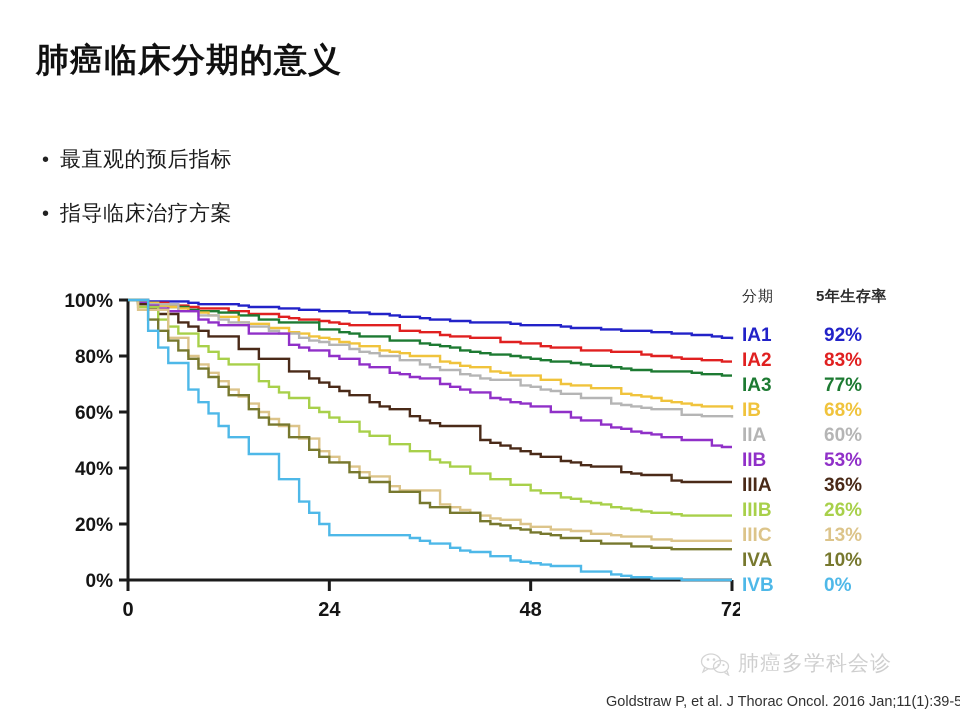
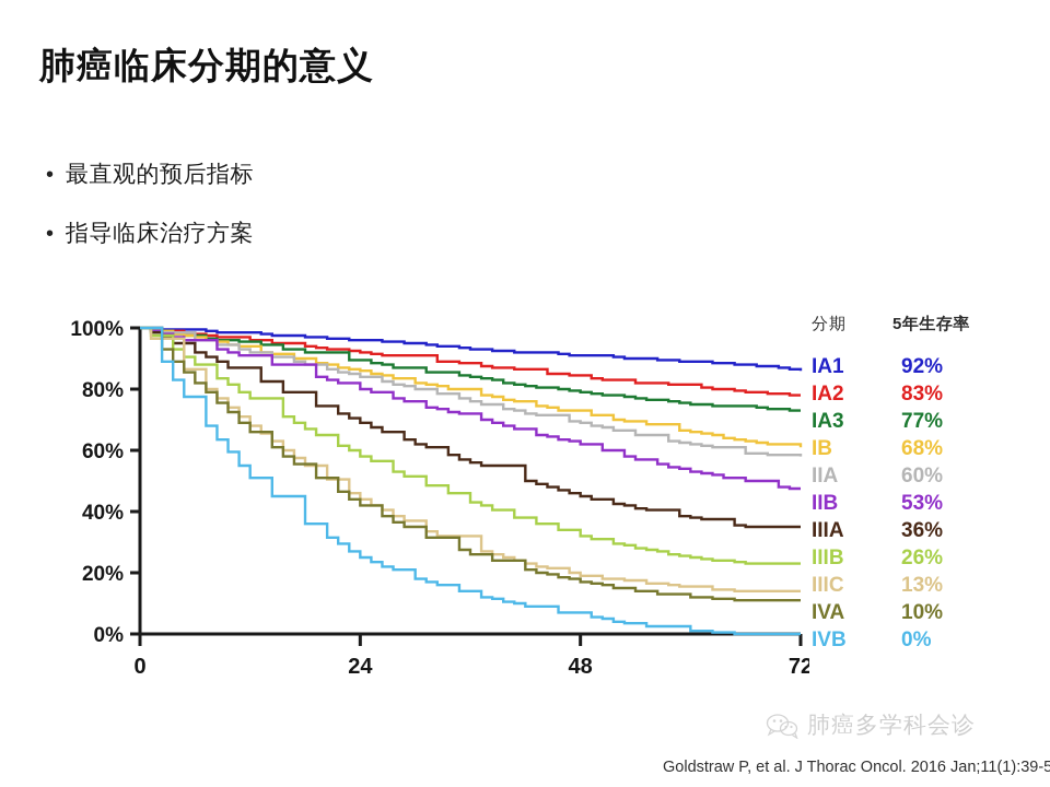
IVB/24: 16% -> 25%
IIIA/72: 38% -> 35%
